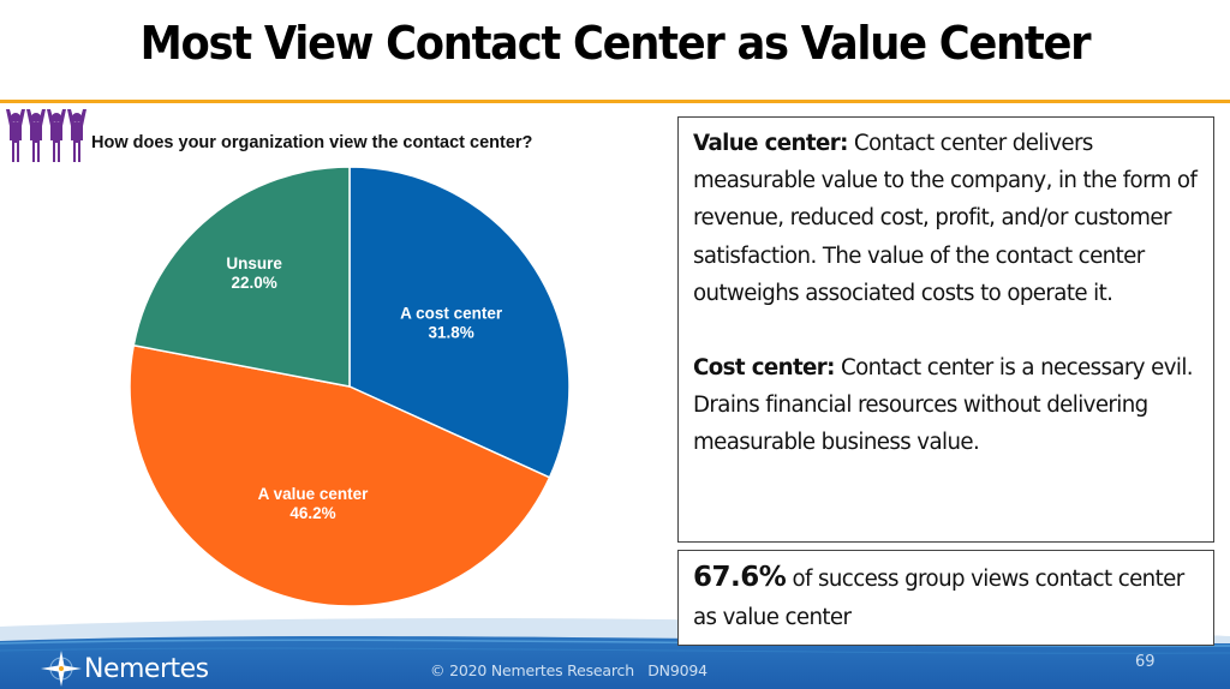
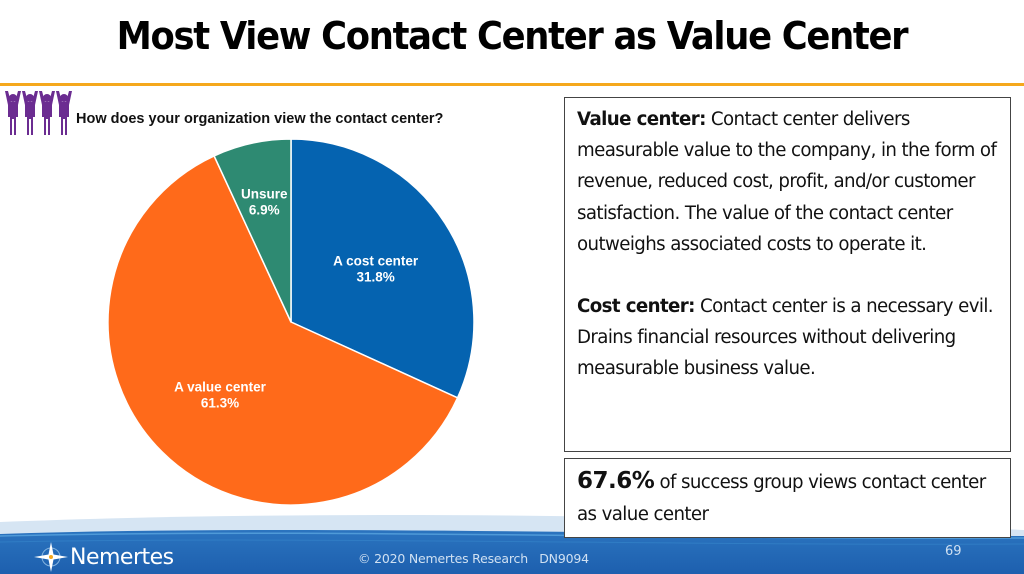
A value center: 46.2% -> 61.3%
Unsure: 22.0% -> 6.9%
